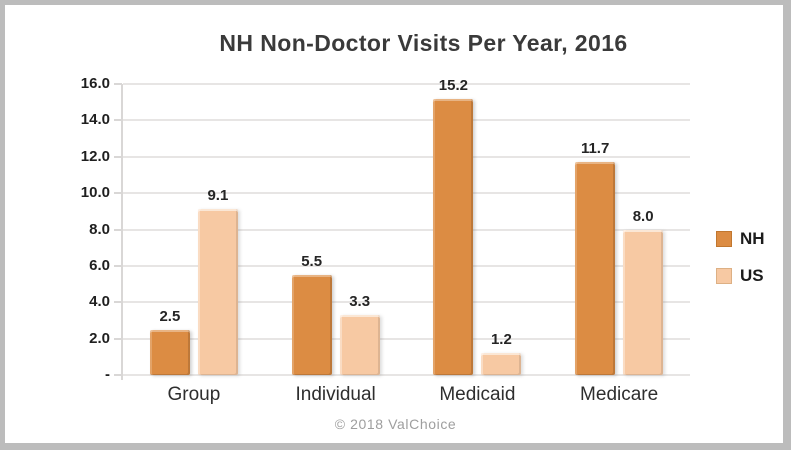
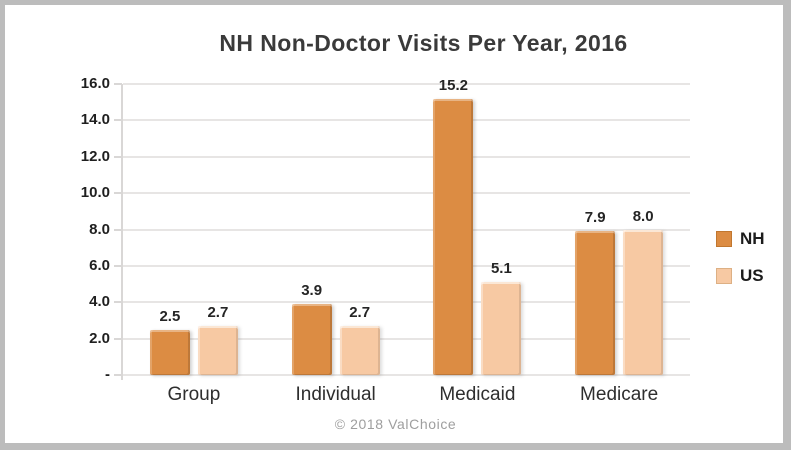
US/Group: 9.1 -> 2.7
NH/Individual: 5.5 -> 3.9
US/Individual: 3.3 -> 2.7
US/Medicaid: 1.2 -> 5.1
NH/Medicare: 11.7 -> 7.9
